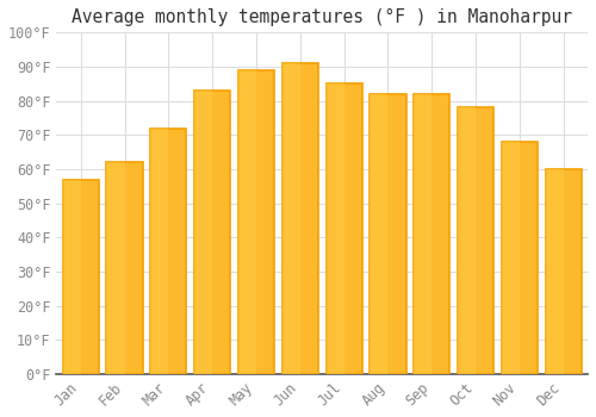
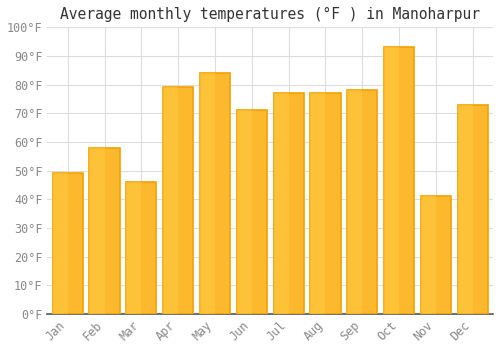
Jan: 57°F -> 49°F
Feb: 62°F -> 58°F
Mar: 72°F -> 46°F
Apr: 83°F -> 79°F
May: 89°F -> 84°F
Jun: 91°F -> 71°F
Jul: 85°F -> 77°F
Aug: 82°F -> 77°F
Sep: 82°F -> 78°F
Oct: 78°F -> 93°F
Nov: 68°F -> 41°F
Dec: 60°F -> 73°F
